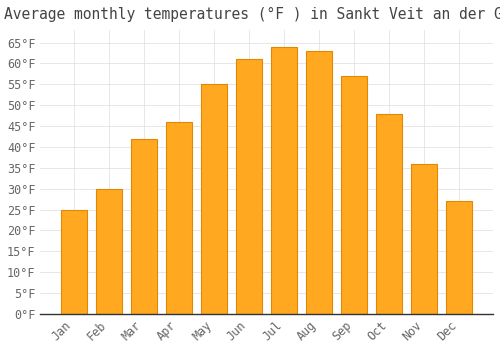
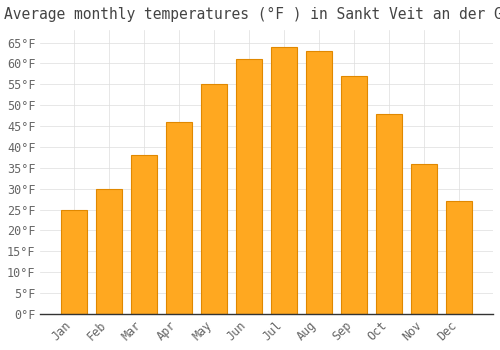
Mar: 42°F -> 38°F
